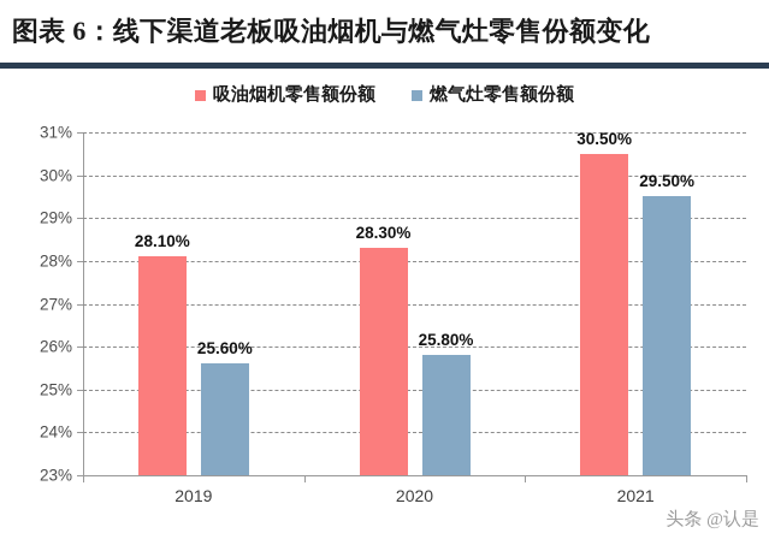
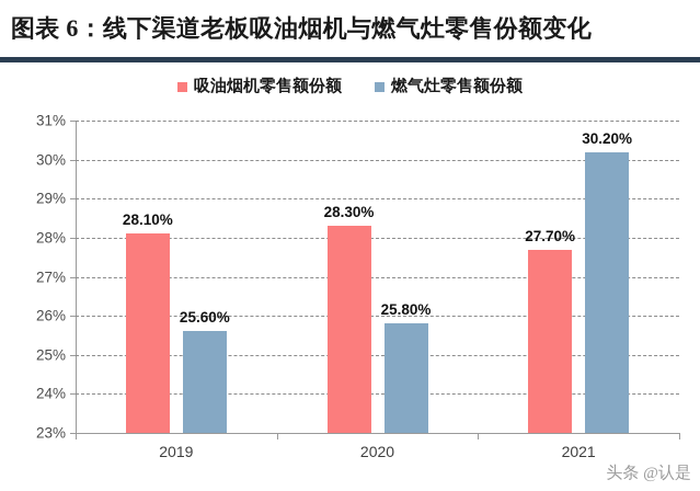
吸油烟机零售额份额/2021: 30.50% -> 27.70%
燃气灶零售额份额/2021: 29.50% -> 30.20%
